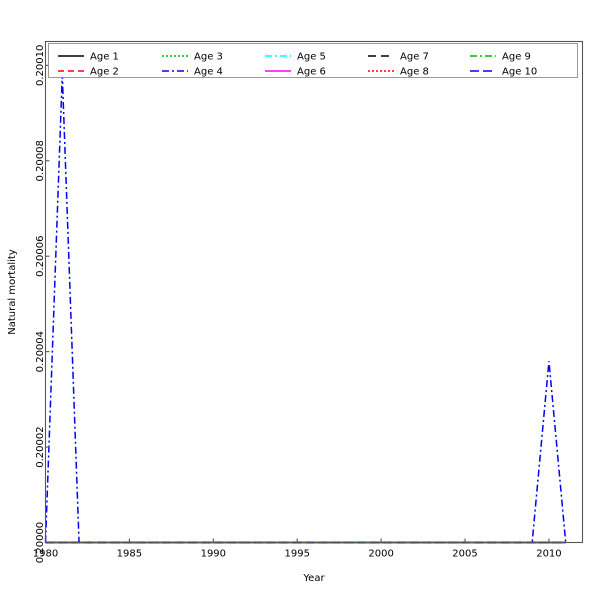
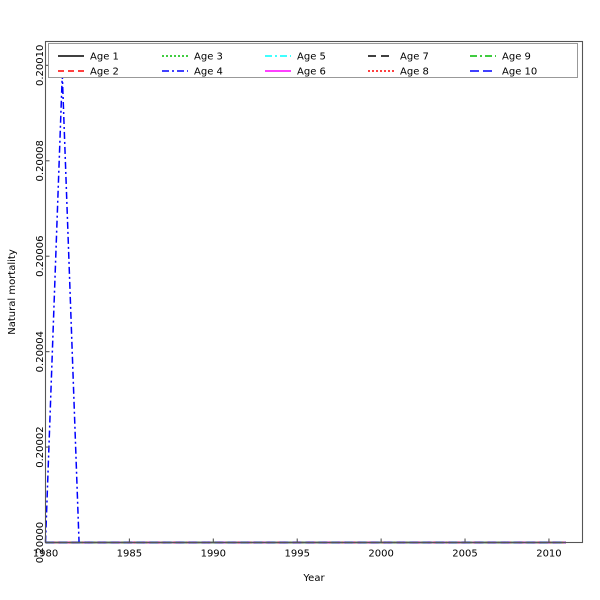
Age 4/2010: 0.200038 -> 0.200000
